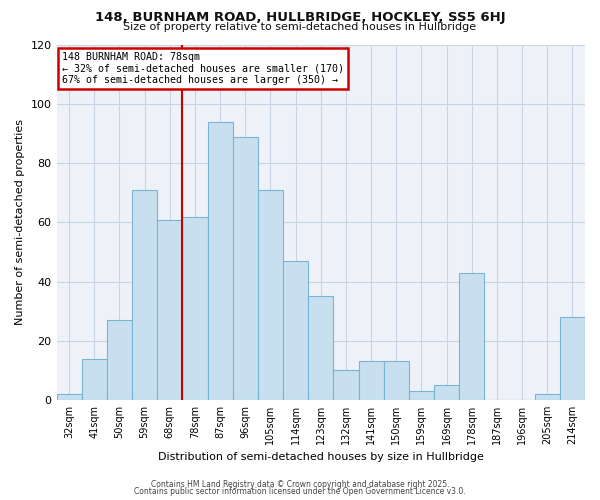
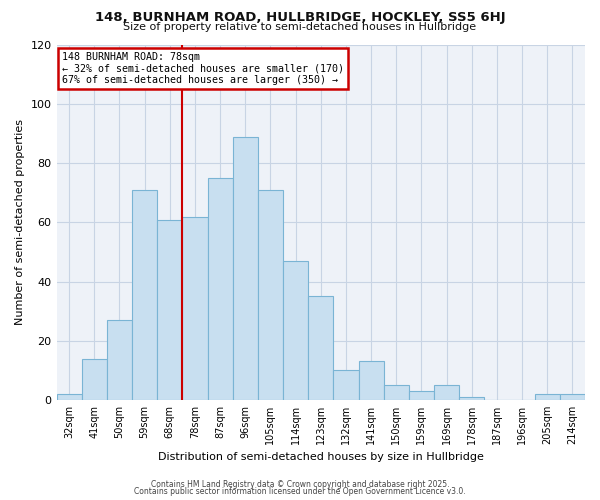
87sqm: 94 -> 75
150sqm: 13 -> 5
178sqm: 43 -> 1
214sqm: 28 -> 2
